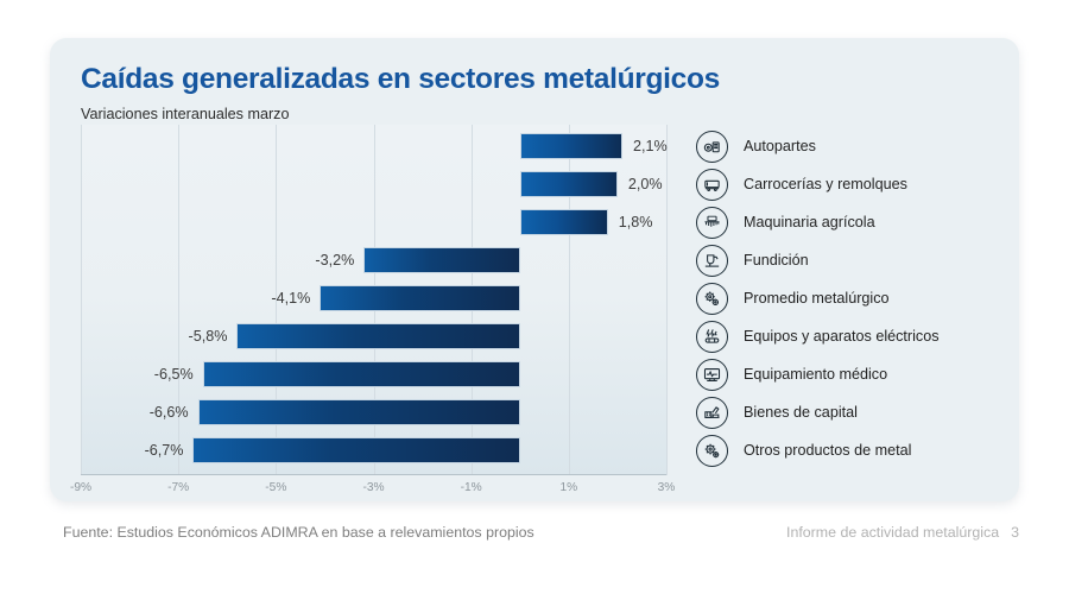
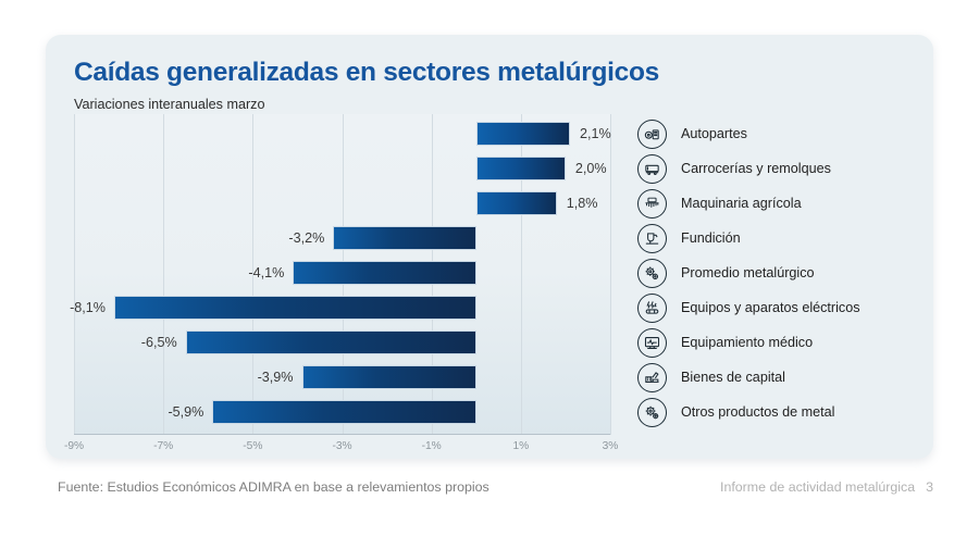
Equipos y aparatos eléctricos: -5,8% -> -8,1%
Bienes de capital: -6,6% -> -3,9%
Otros productos de metal: -6,7% -> -5,9%
